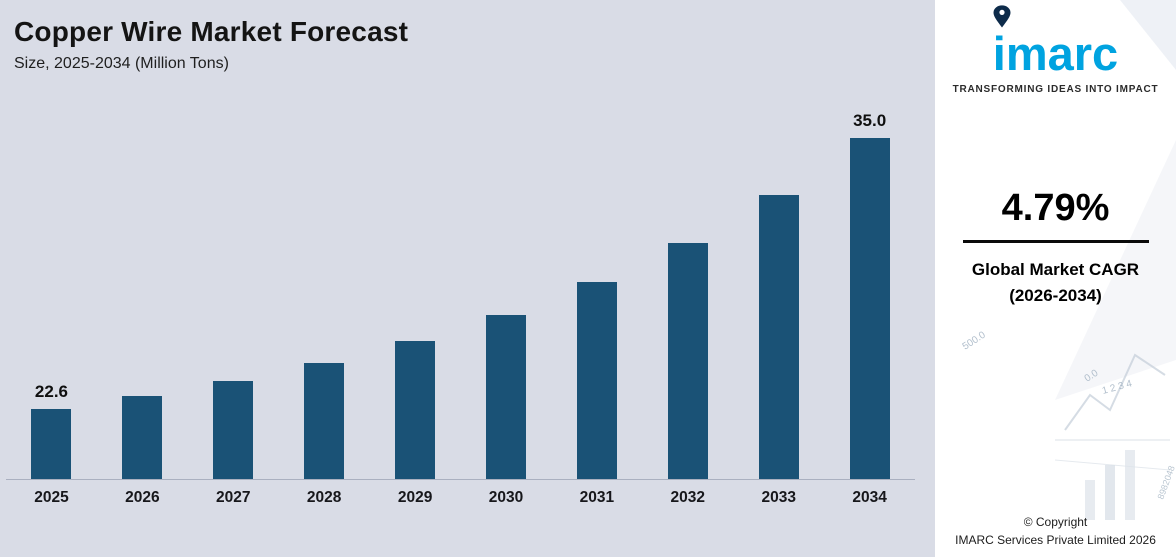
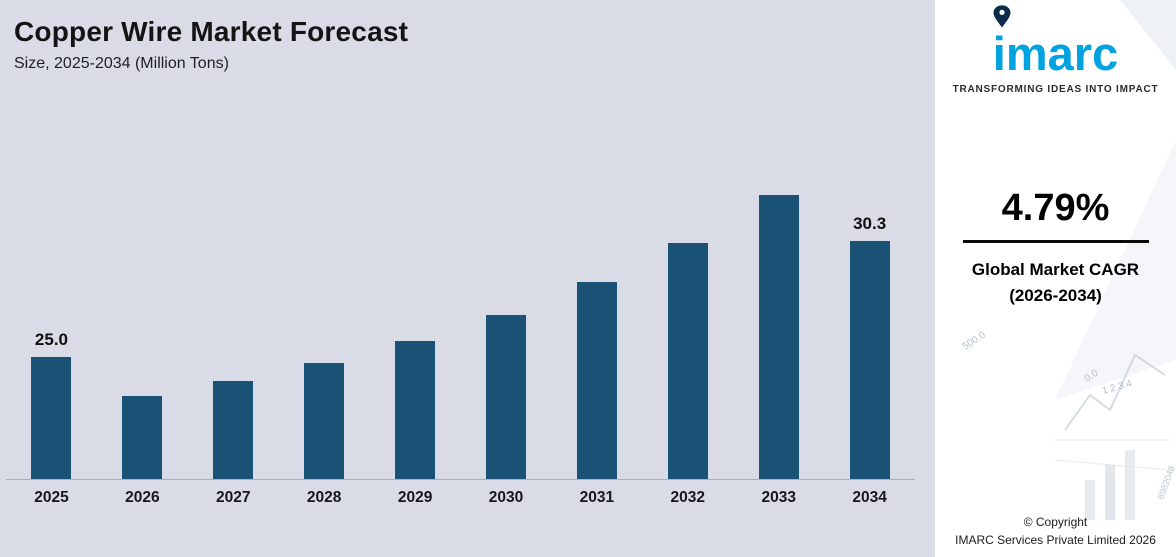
2025: 22.6 -> 25.0
2034: 35.0 -> 30.3
